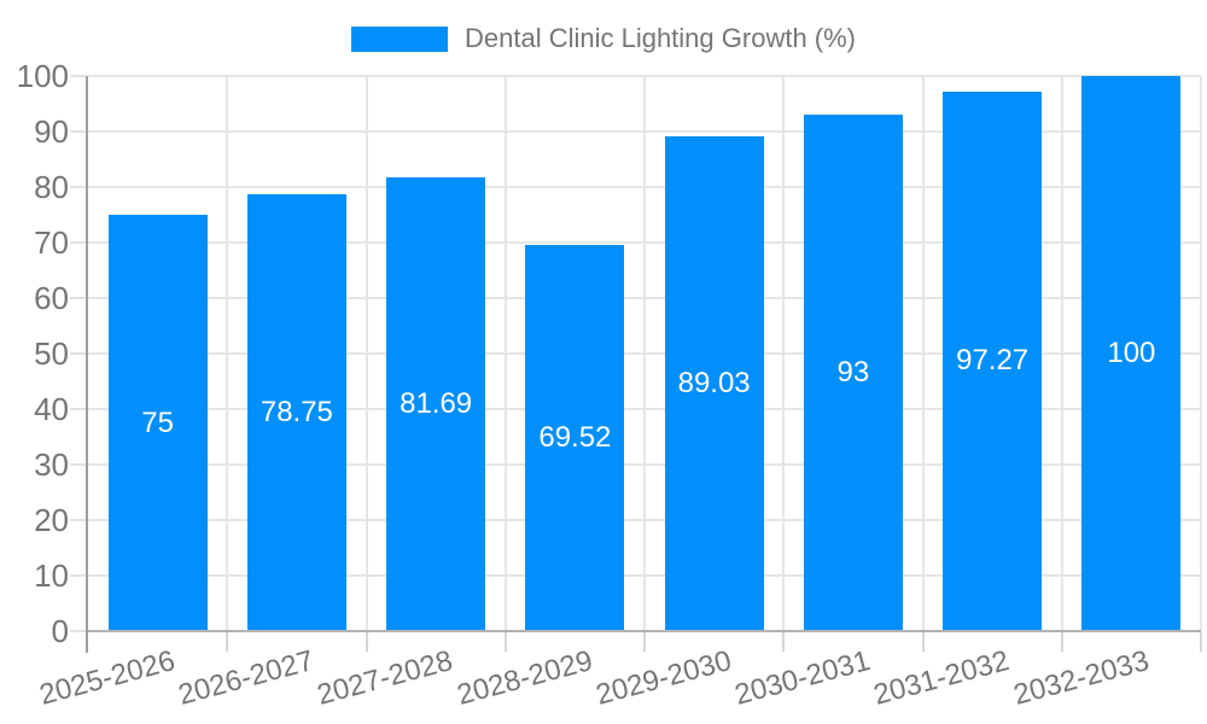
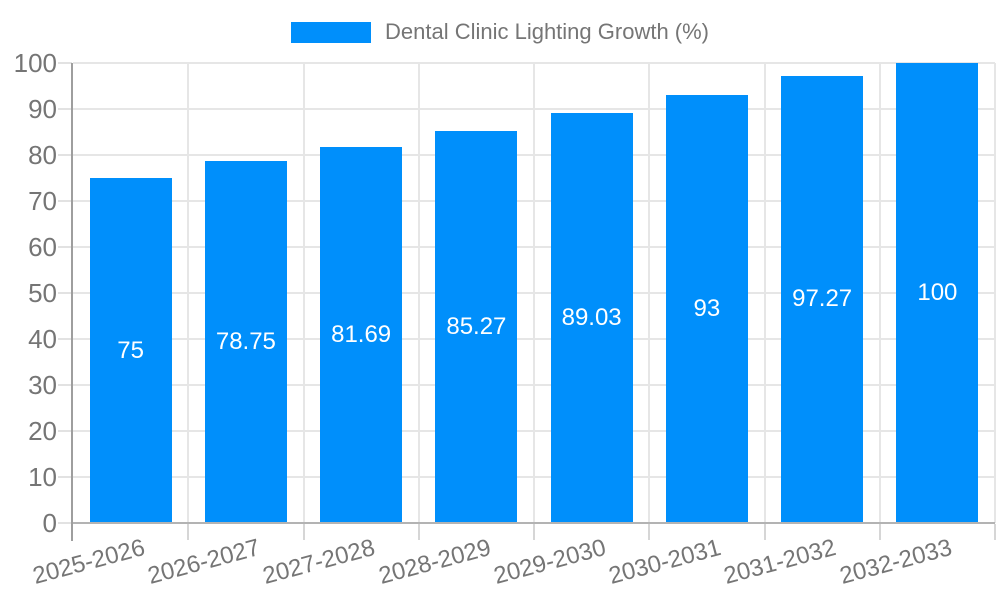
2028-2029: 69.52 -> 85.27
